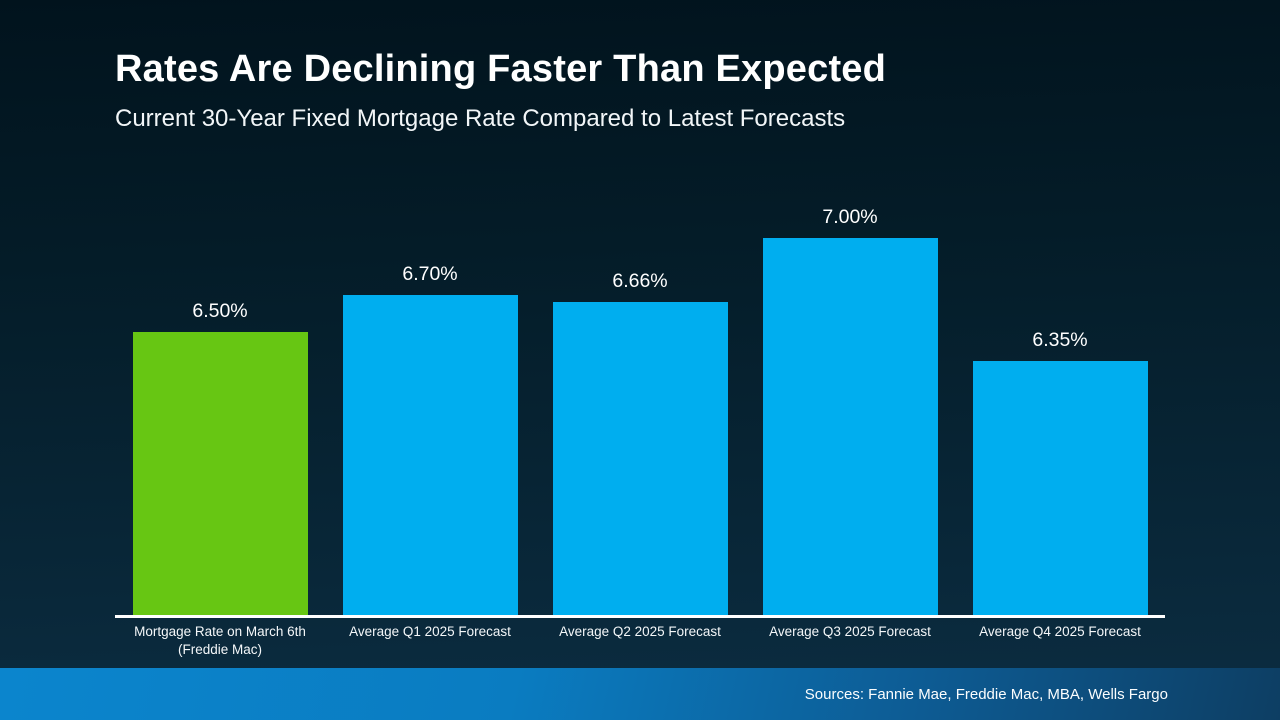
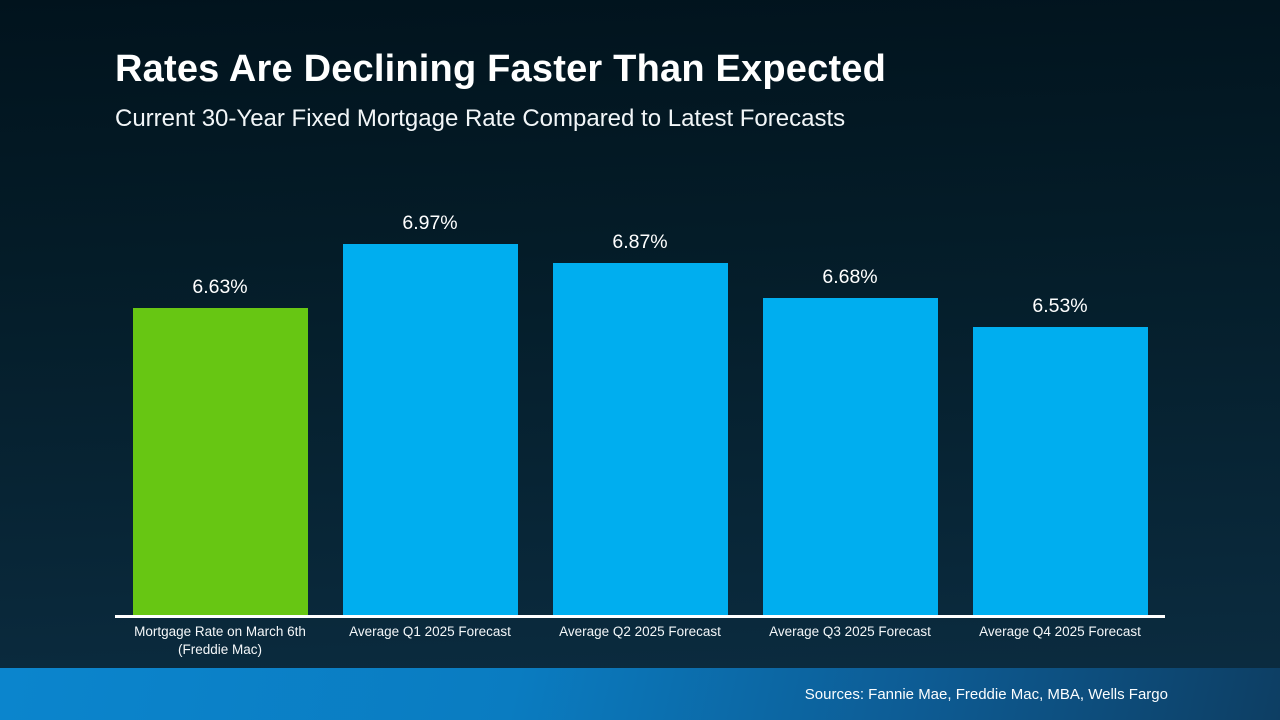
Mortgage Rate on March 6th (Freddie Mac): 6.50% -> 6.63%
Average Q1 2025 Forecast: 6.70% -> 6.97%
Average Q2 2025 Forecast: 6.66% -> 6.87%
Average Q3 2025 Forecast: 7.00% -> 6.68%
Average Q4 2025 Forecast: 6.35% -> 6.53%
